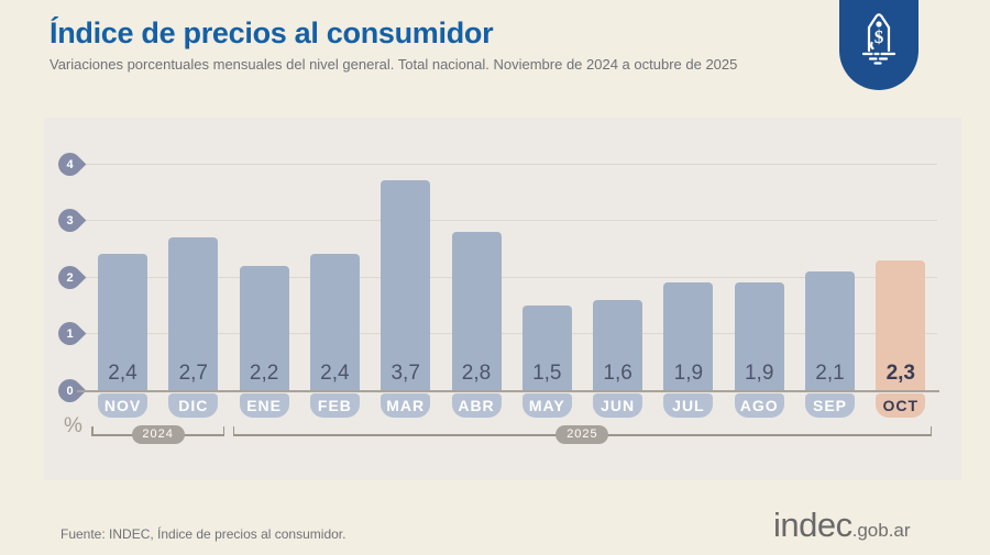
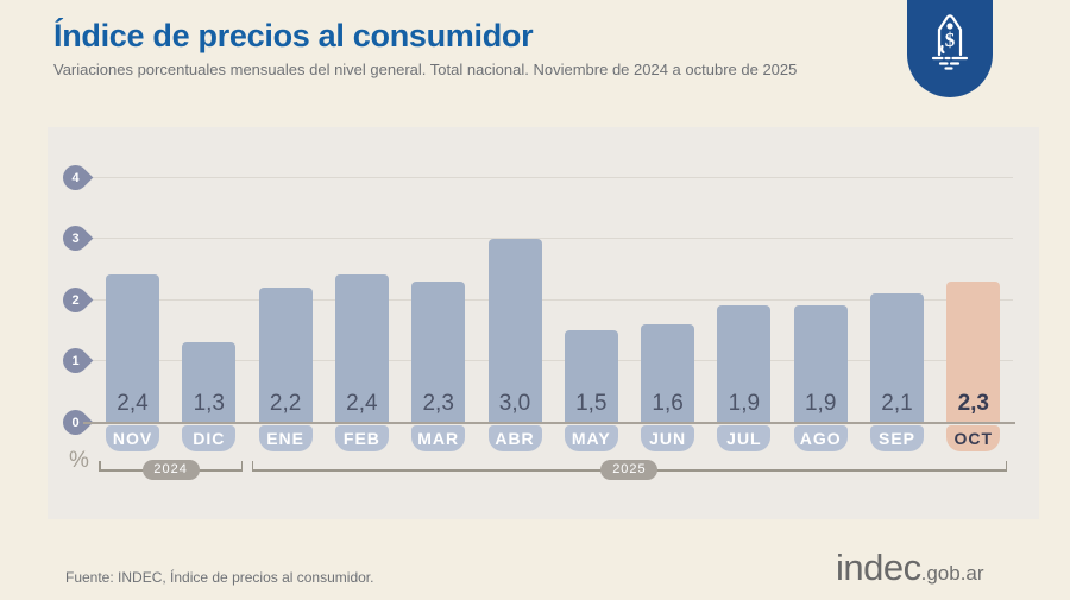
DIC: 2,7 -> 1,3
MAR: 3,7 -> 2,3
ABR: 2,8 -> 3,0
